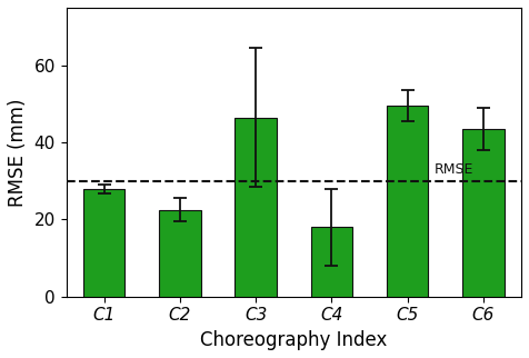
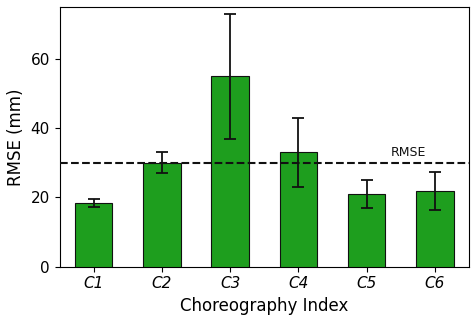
C1: 28.0 -> 18.5
C2: 22.5 -> 30.0
C3: 46.5 -> 55.0
C4: 18.0 -> 33.0
C5: 49.5 -> 21.0
C6: 43.5 -> 22.0
